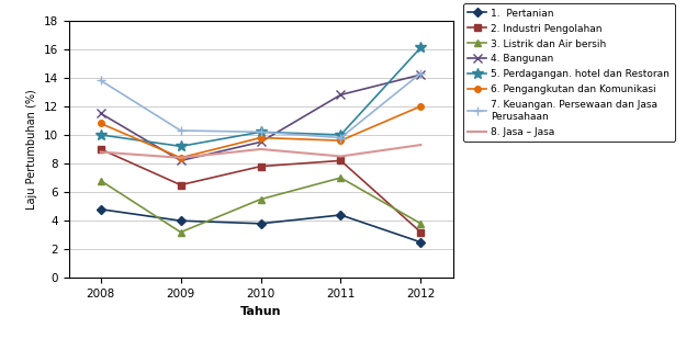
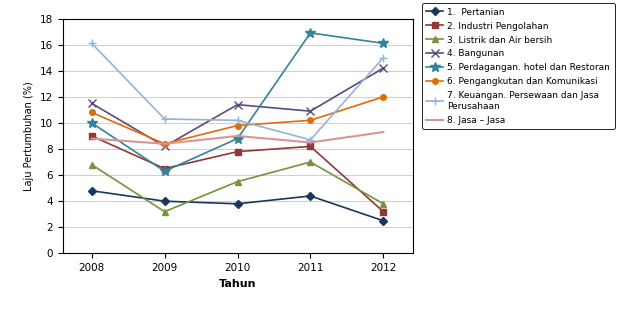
7. Keuangan. Persewaan dan Jasa Perusahaan/2008: 13.8 -> 16.1
5. Perdagangan. hotel dan Restoran/2009: 9.2 -> 6.3
4. Bangunan/2010: 9.5 -> 11.4
5. Perdagangan. hotel dan Restoran/2010: 10.2 -> 8.8
4. Bangunan/2011: 12.8 -> 10.9
5. Perdagangan. hotel dan Restoran/2011: 10.0 -> 16.9
6. Pengangkutan dan Komunikasi/2011: 9.6 -> 10.2
7. Keuangan. Persewaan dan Jasa Perusahaan/2011: 9.8 -> 8.7
7. Keuangan. Persewaan dan Jasa Perusahaan/2012: 14.3 -> 15.0
